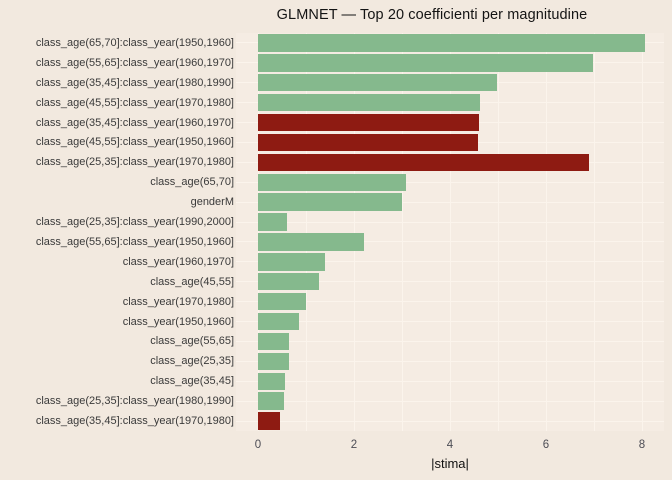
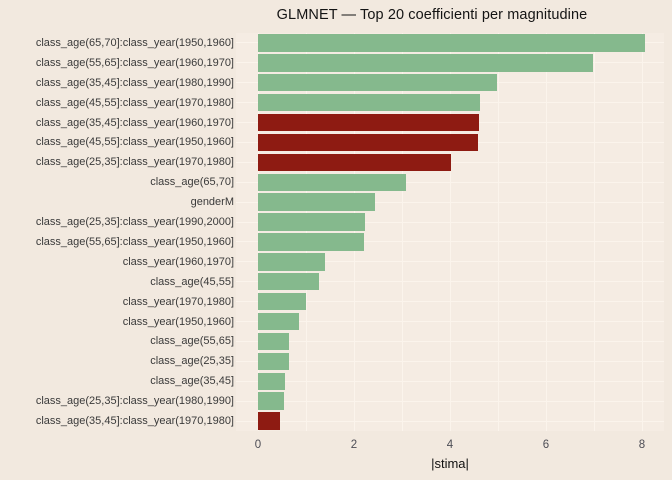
class_age(25,35]:class_year(1970,1980]: 6.9 -> 4.0
genderM: 3.0 -> 2.4
class_age(25,35]:class_year(1990,2000]: 0.6 -> 2.2
